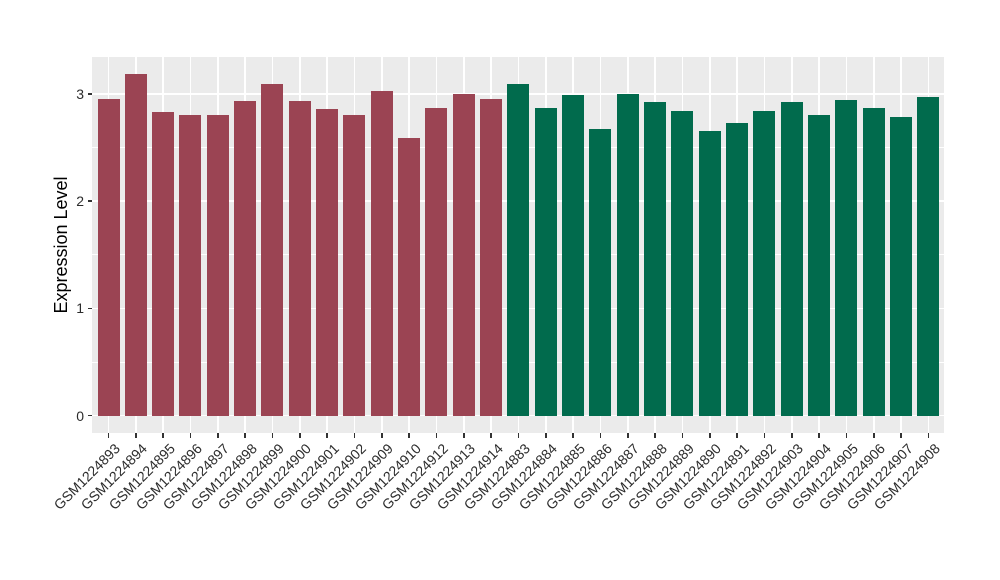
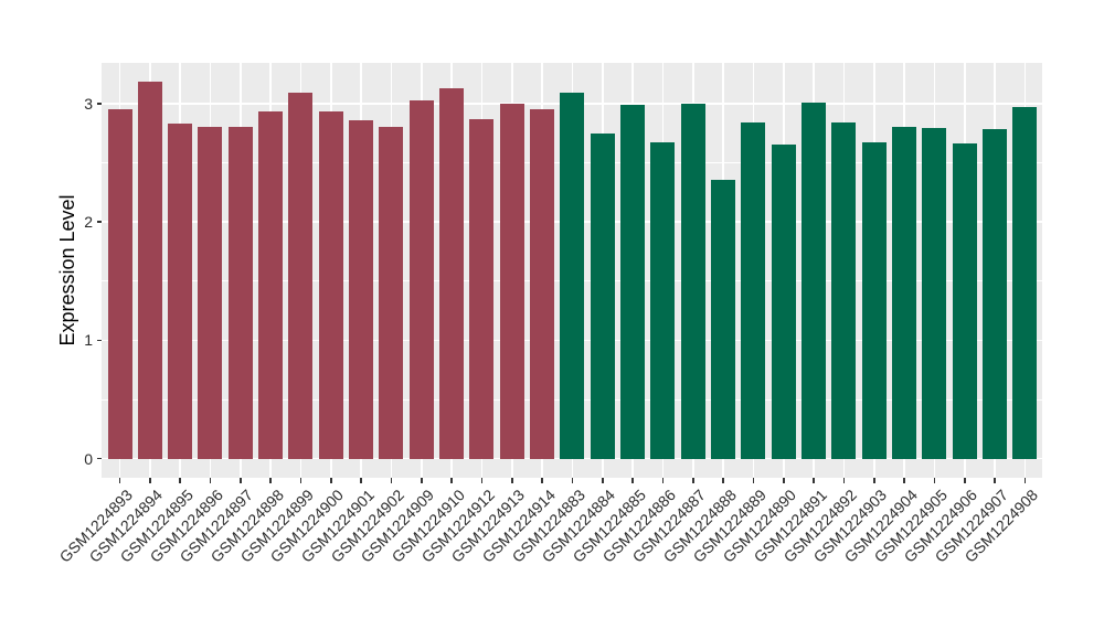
GSM1224910: 2.59 -> 3.13
GSM1224884: 2.87 -> 2.75
GSM1224888: 2.92 -> 2.36
GSM1224891: 2.73 -> 3.01
GSM1224903: 2.92 -> 2.67
GSM1224905: 2.94 -> 2.79
GSM1224906: 2.87 -> 2.66
